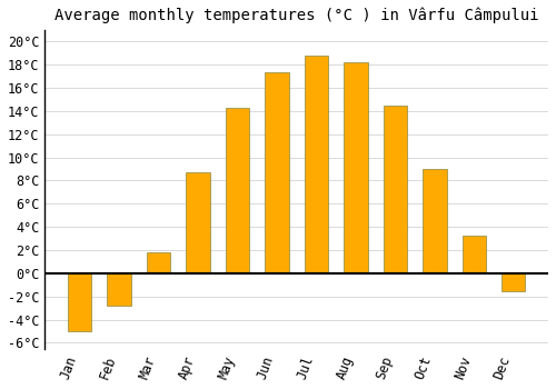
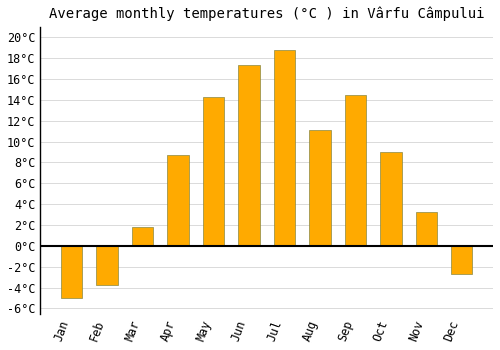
Feb: -2.8°C -> -3.8°C
Aug: 18.2°C -> 11.1°C
Dec: -1.5°C -> -2.7°C
